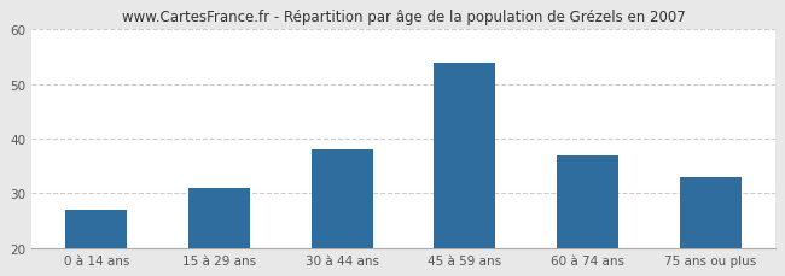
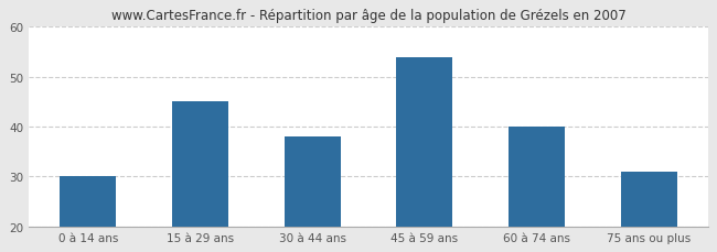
0 à 14 ans: 27 -> 30
15 à 29 ans: 31 -> 45
60 à 74 ans: 37 -> 40
75 ans ou plus: 33 -> 31
